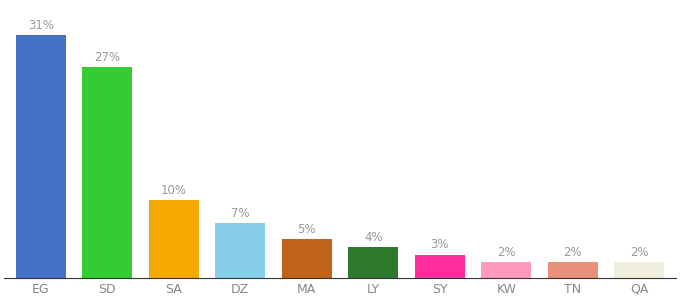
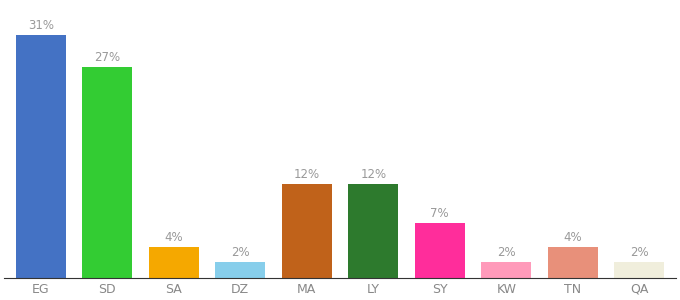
SA: 10% -> 4%
DZ: 7% -> 2%
MA: 5% -> 12%
LY: 4% -> 12%
SY: 3% -> 7%
TN: 2% -> 4%
